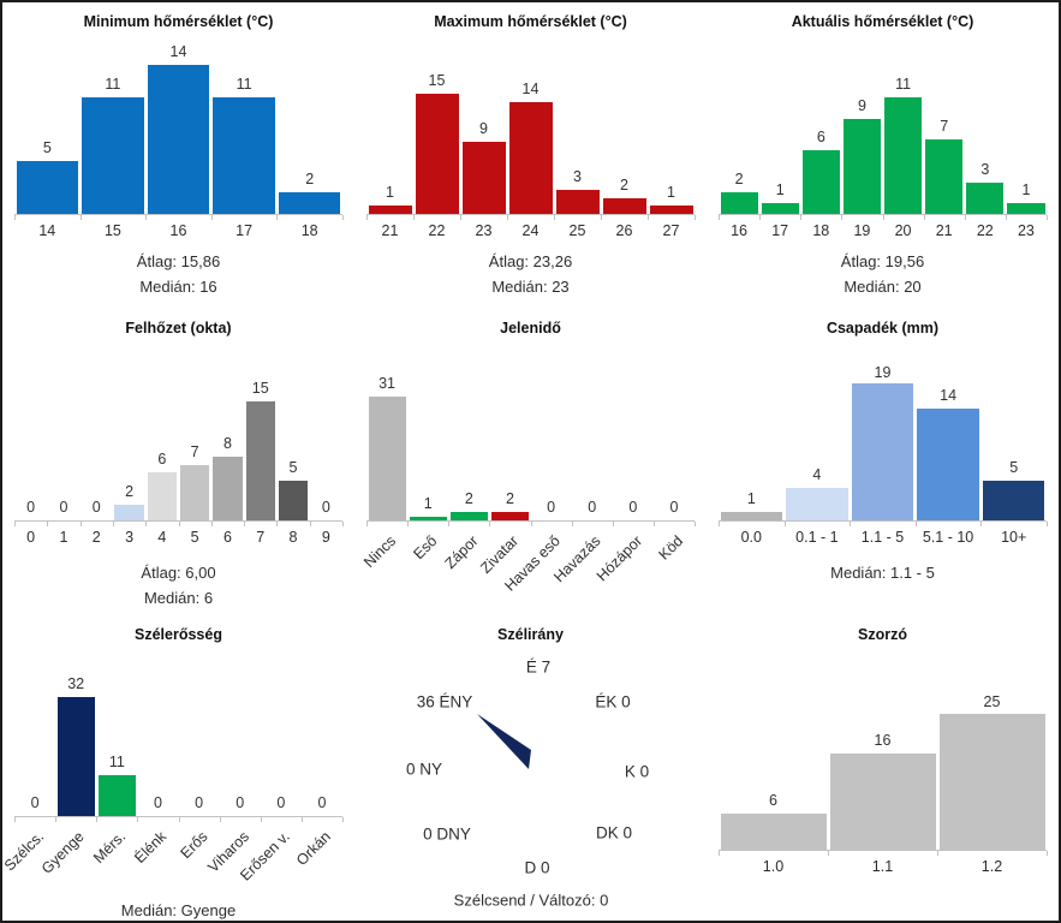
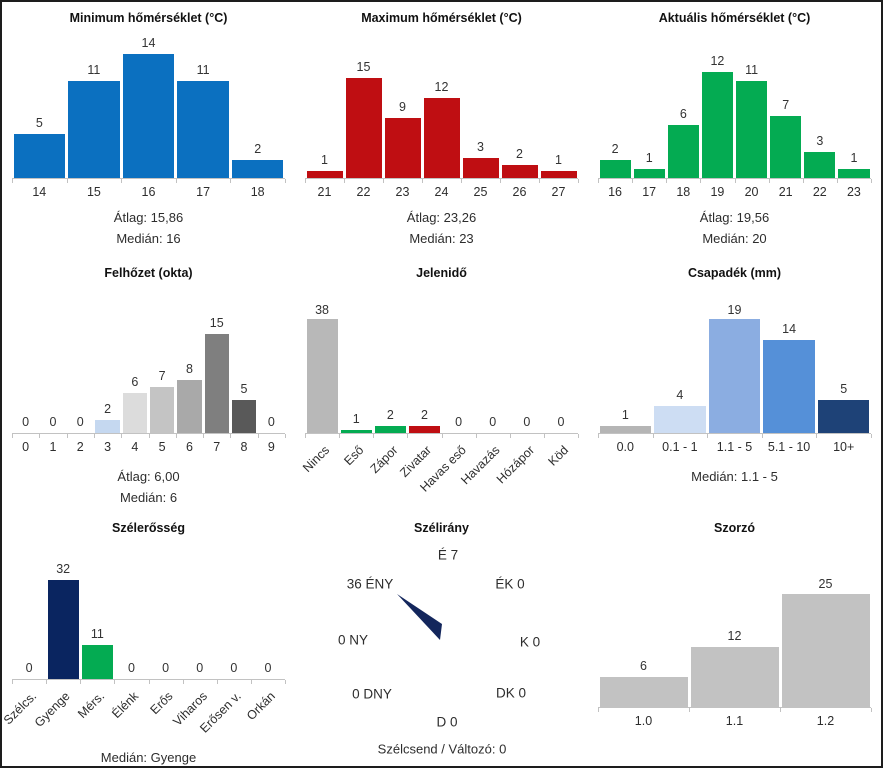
Maximum hőmérséklet (°C)/24: 14 -> 12
Aktuális hőmérséklet (°C)/19: 9 -> 12
Jelenidő/Nincs: 31 -> 38
Szorzó/1.1: 16 -> 12
